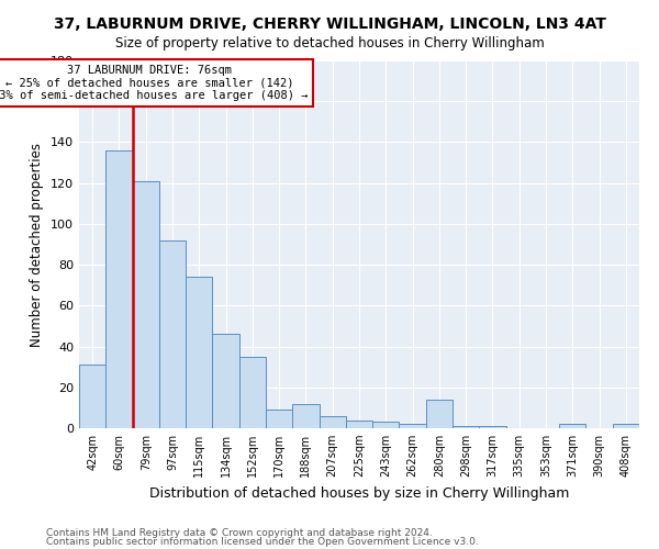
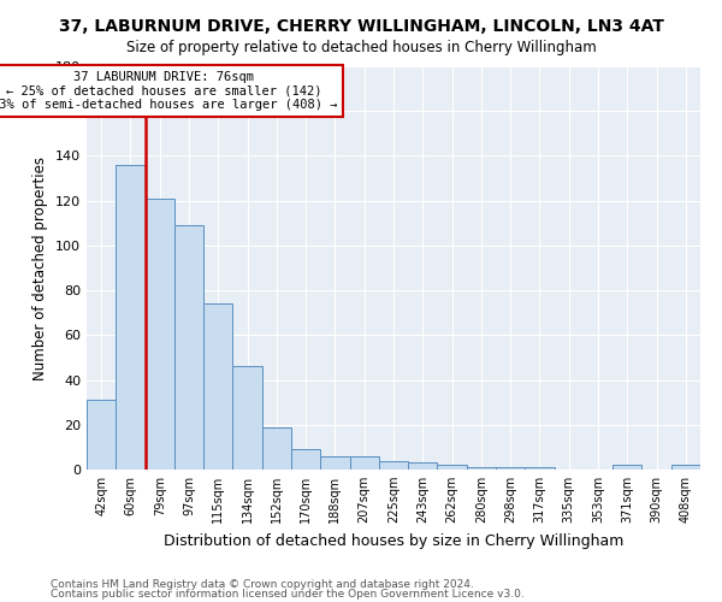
97sqm: 92 -> 109
152sqm: 35 -> 19
188sqm: 12 -> 6
280sqm: 14 -> 1
